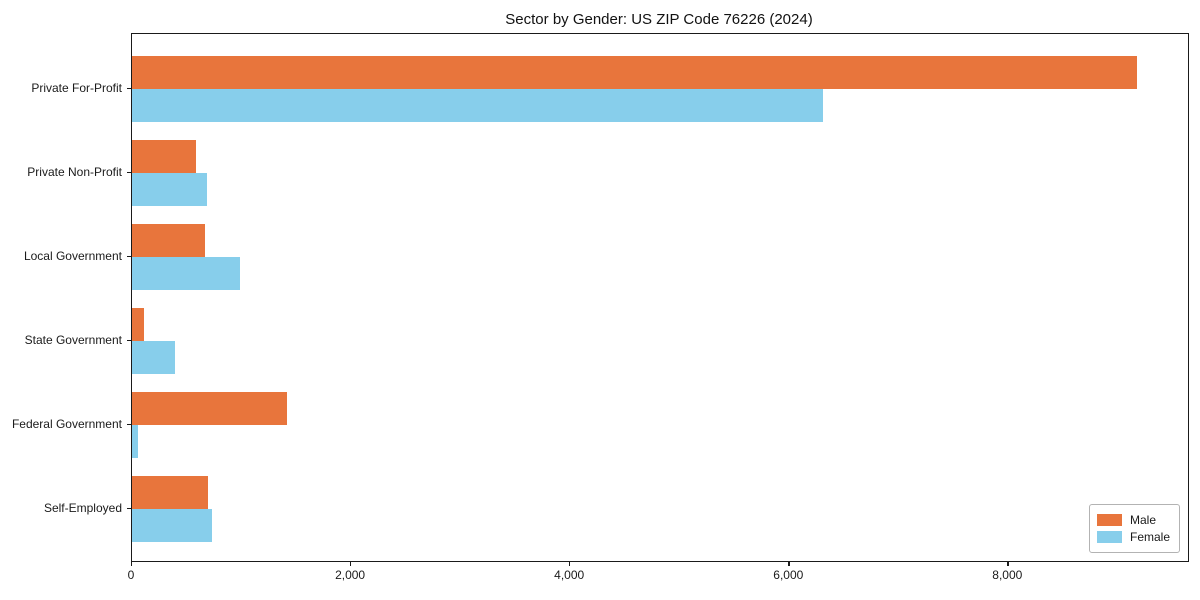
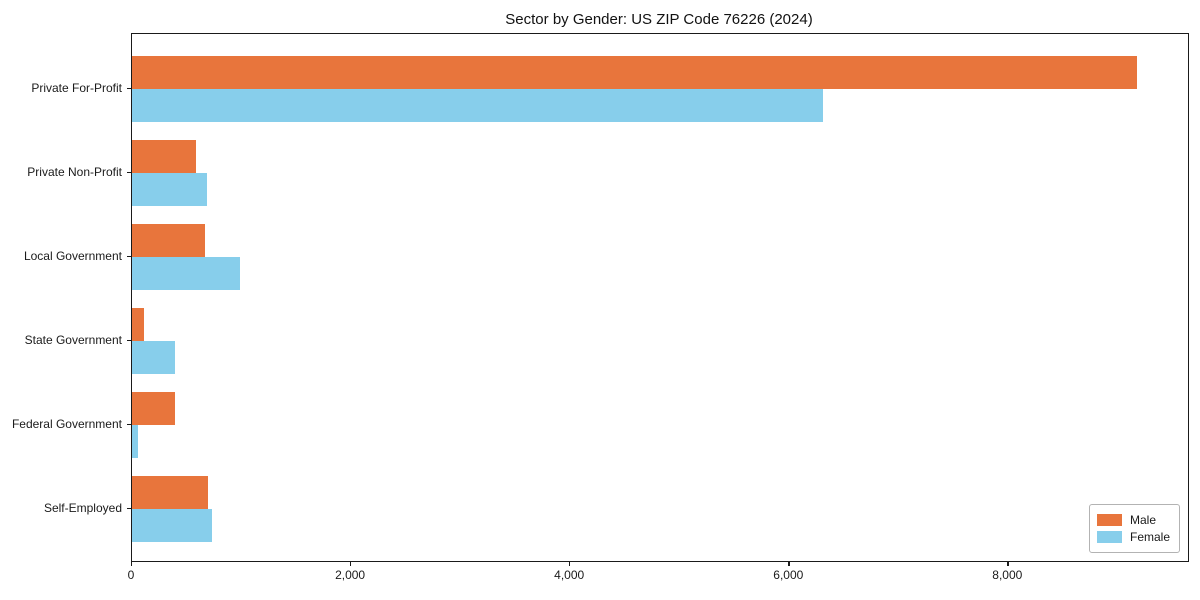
Male/Federal Government: 1410 -> 390
